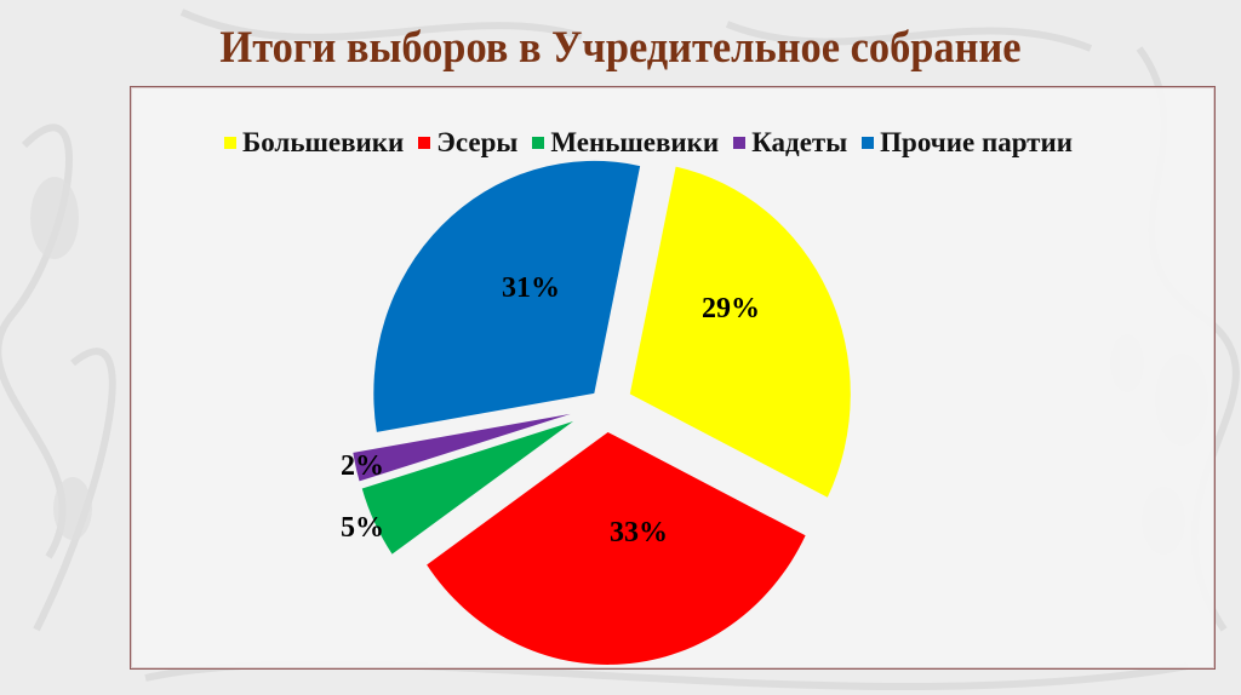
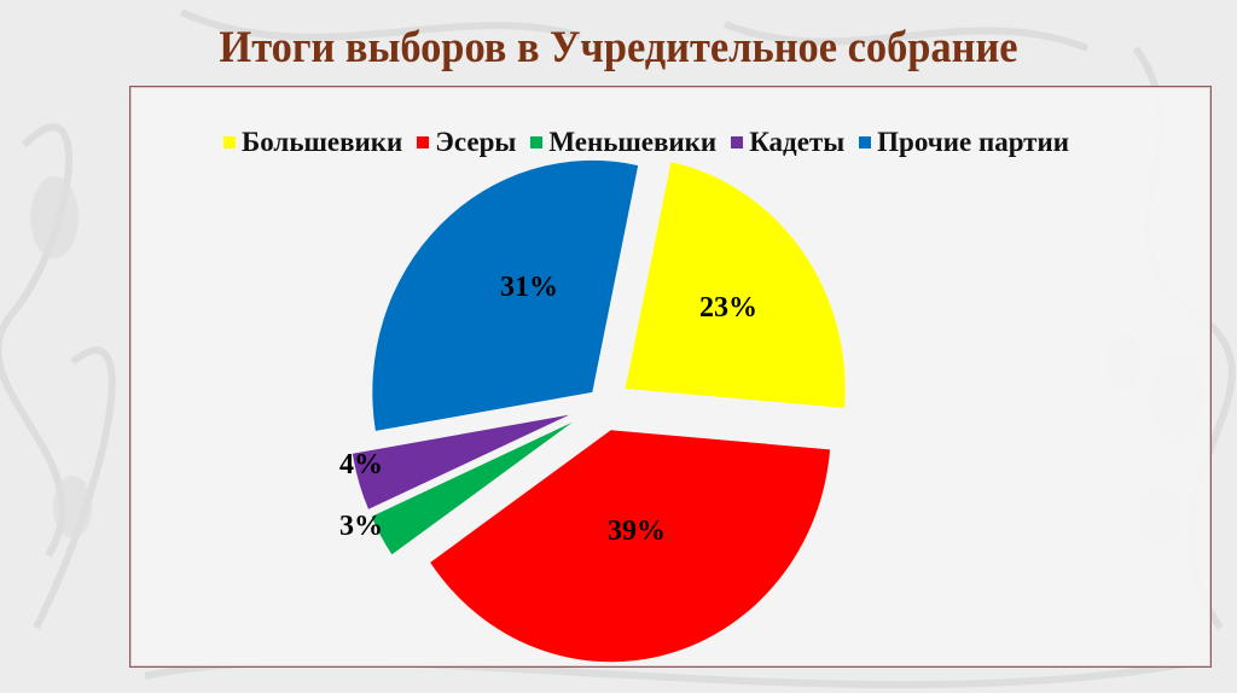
Большевики: 29% -> 23%
Эсеры: 33% -> 39%
Меньшевики: 5% -> 3%
Кадеты: 2% -> 4%
